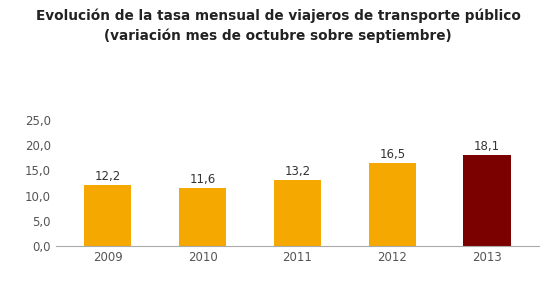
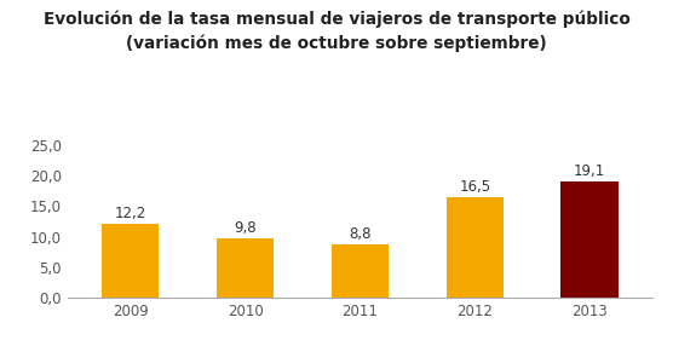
2010: 11,6 -> 9,8
2011: 13,2 -> 8,8
2013: 18,1 -> 19,1
